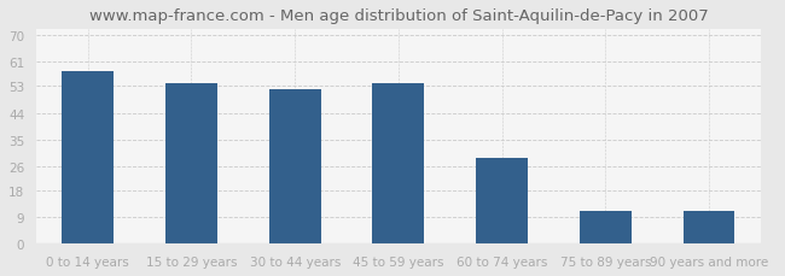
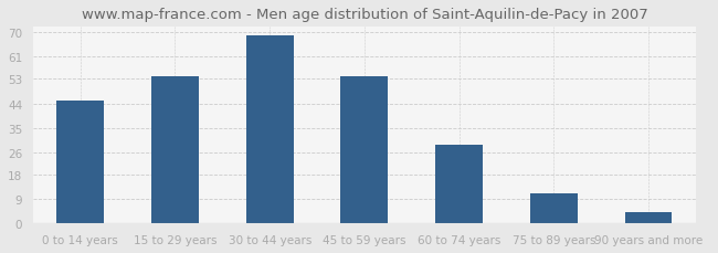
0 to 14 years: 58 -> 45
30 to 44 years: 52 -> 69
90 years and more: 11 -> 4
